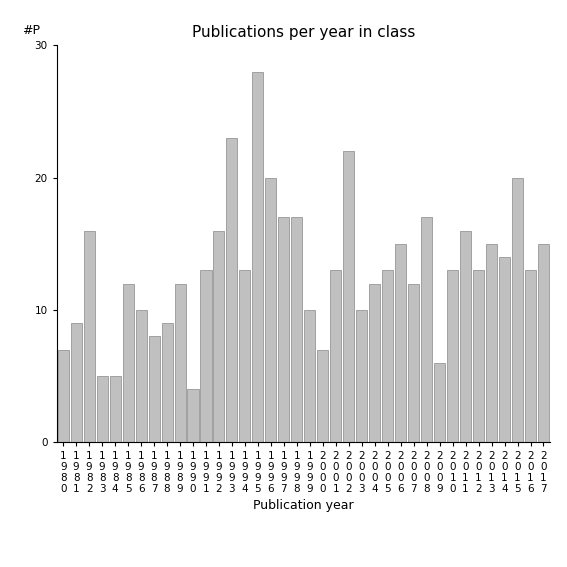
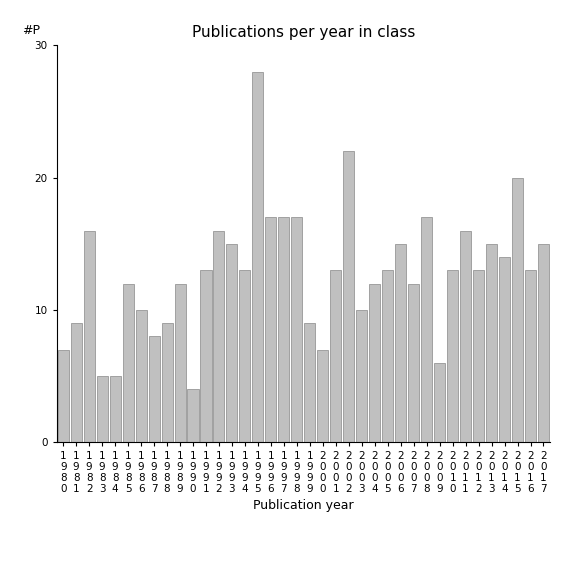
1 9 9 3: 23 -> 15
1 9 9 6: 20 -> 17
1 9 9 9: 10 -> 9
